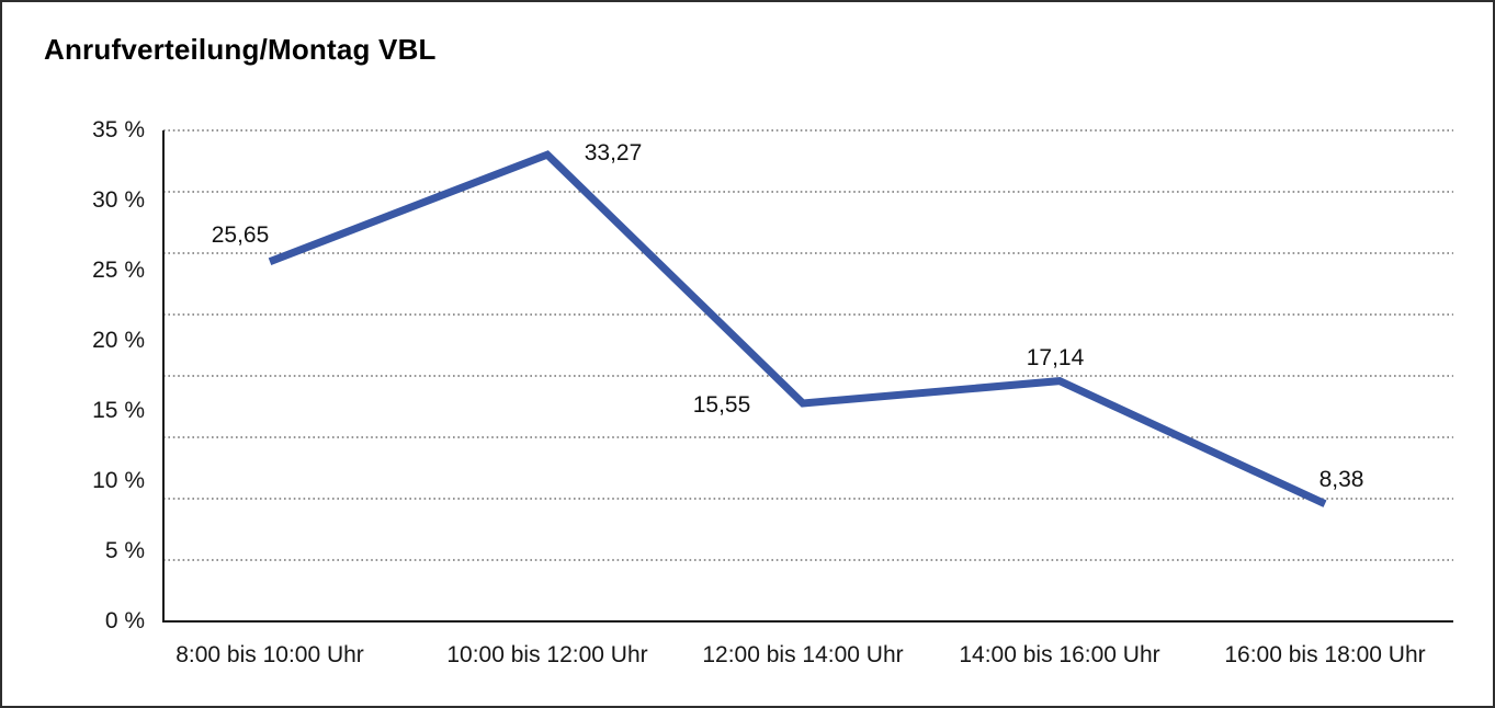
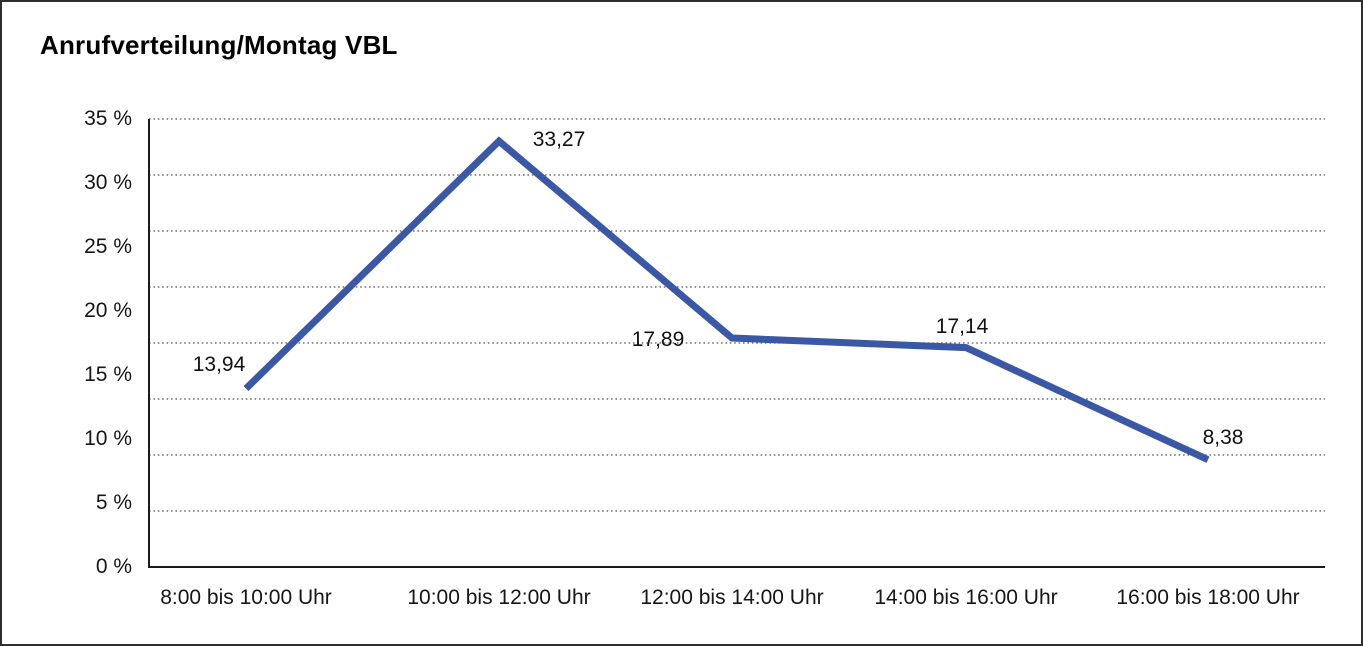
8:00 bis 10:00 Uhr: 25,65 -> 13,94
12:00 bis 14:00 Uhr: 15,55 -> 17,89
